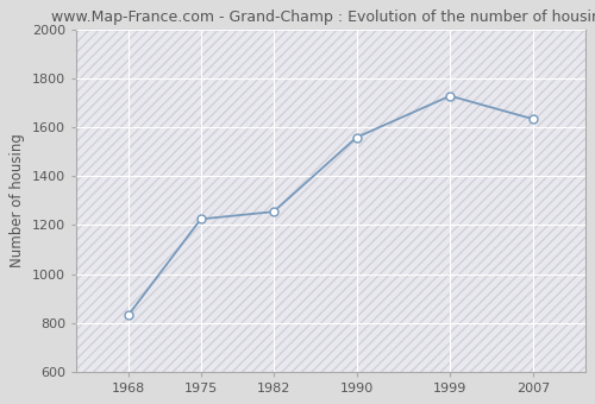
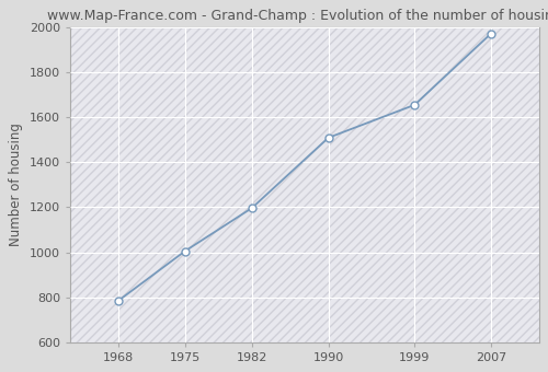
1968: 830 -> 783
1975: 1225 -> 1005
1982: 1255 -> 1197
1990: 1560 -> 1510
1999: 1730 -> 1656
2007: 1635 -> 1974
